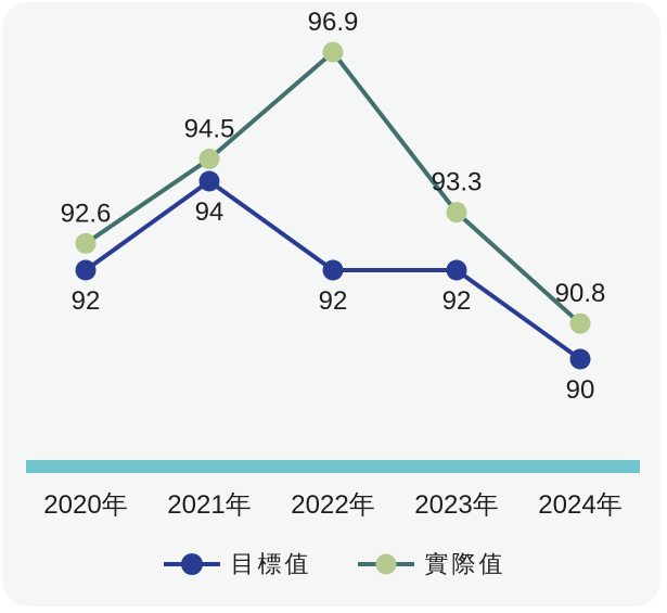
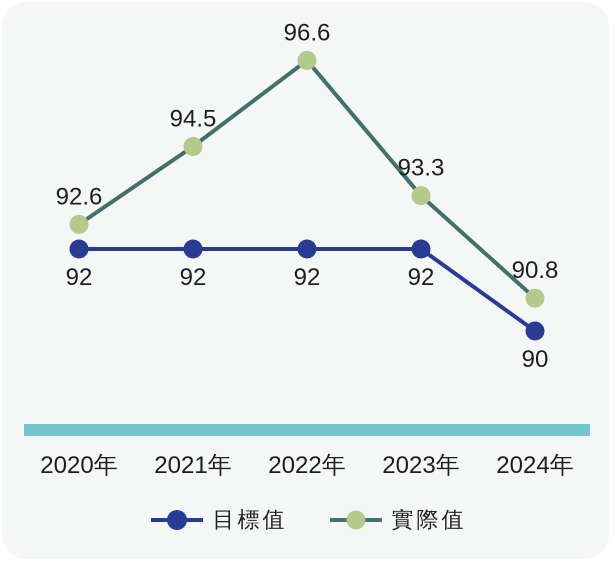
目標值/2021年: 94 -> 92
實際值/2022年: 96.9 -> 96.6
